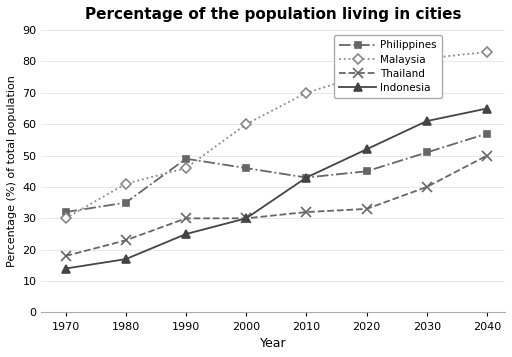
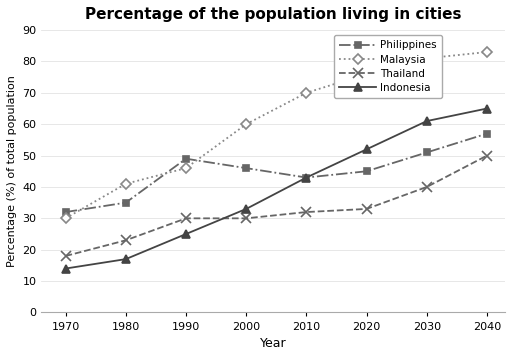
Indonesia/2000: 30 -> 33
